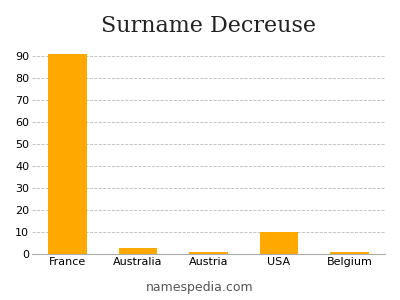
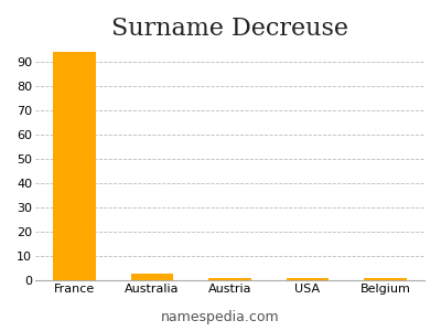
France: 91 -> 94
USA: 10 -> 1
